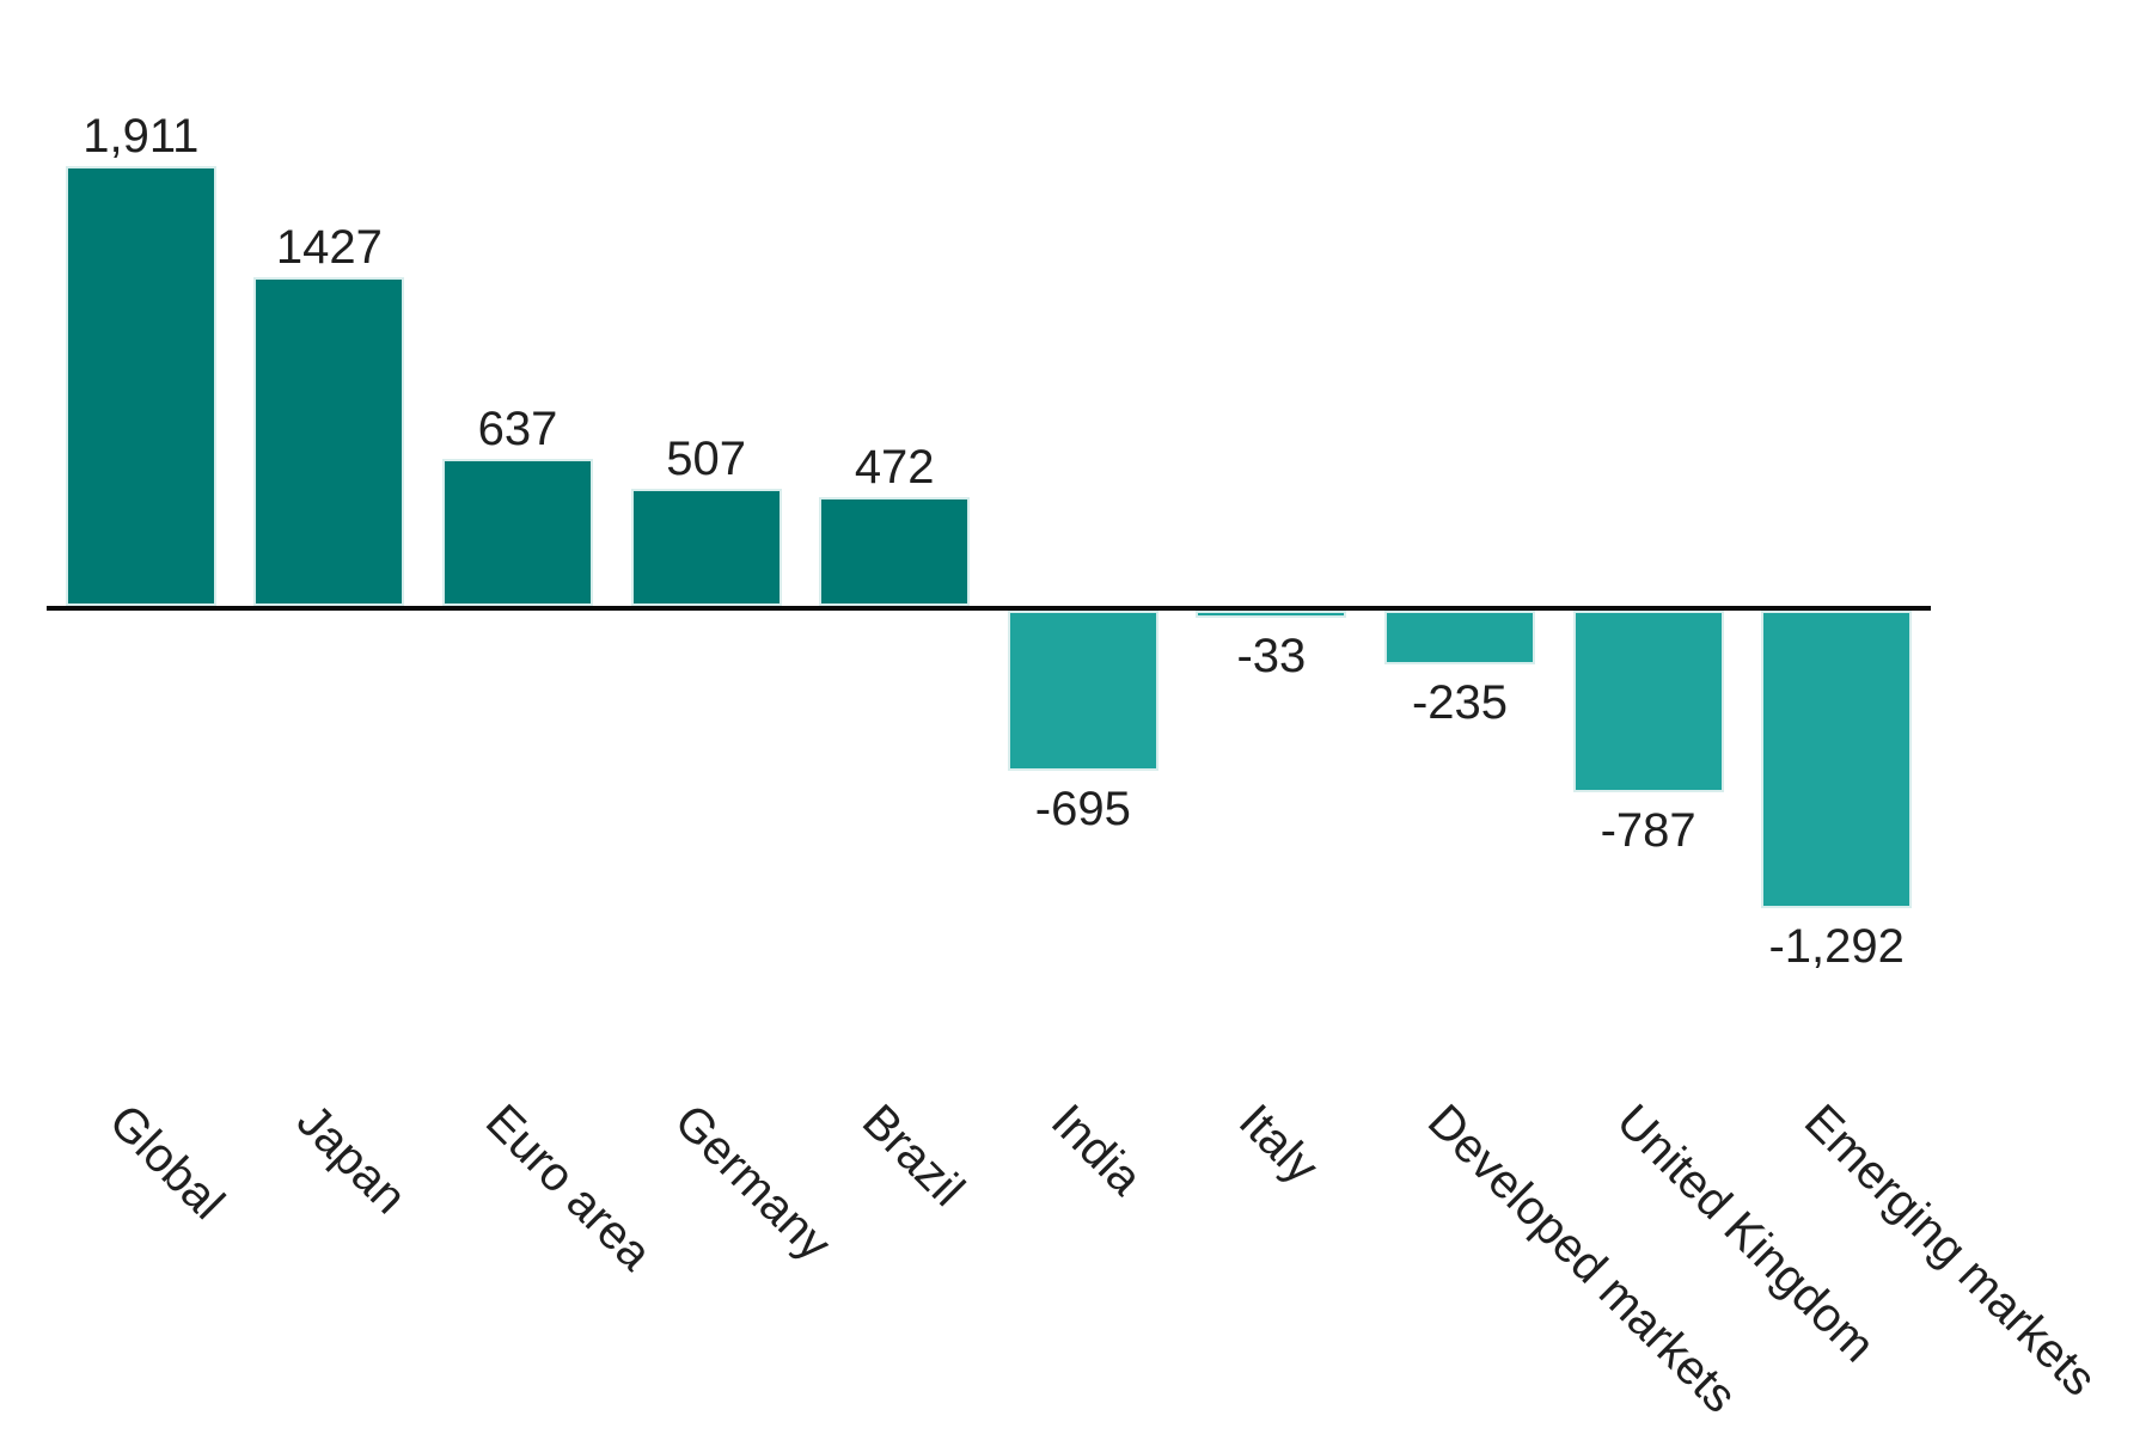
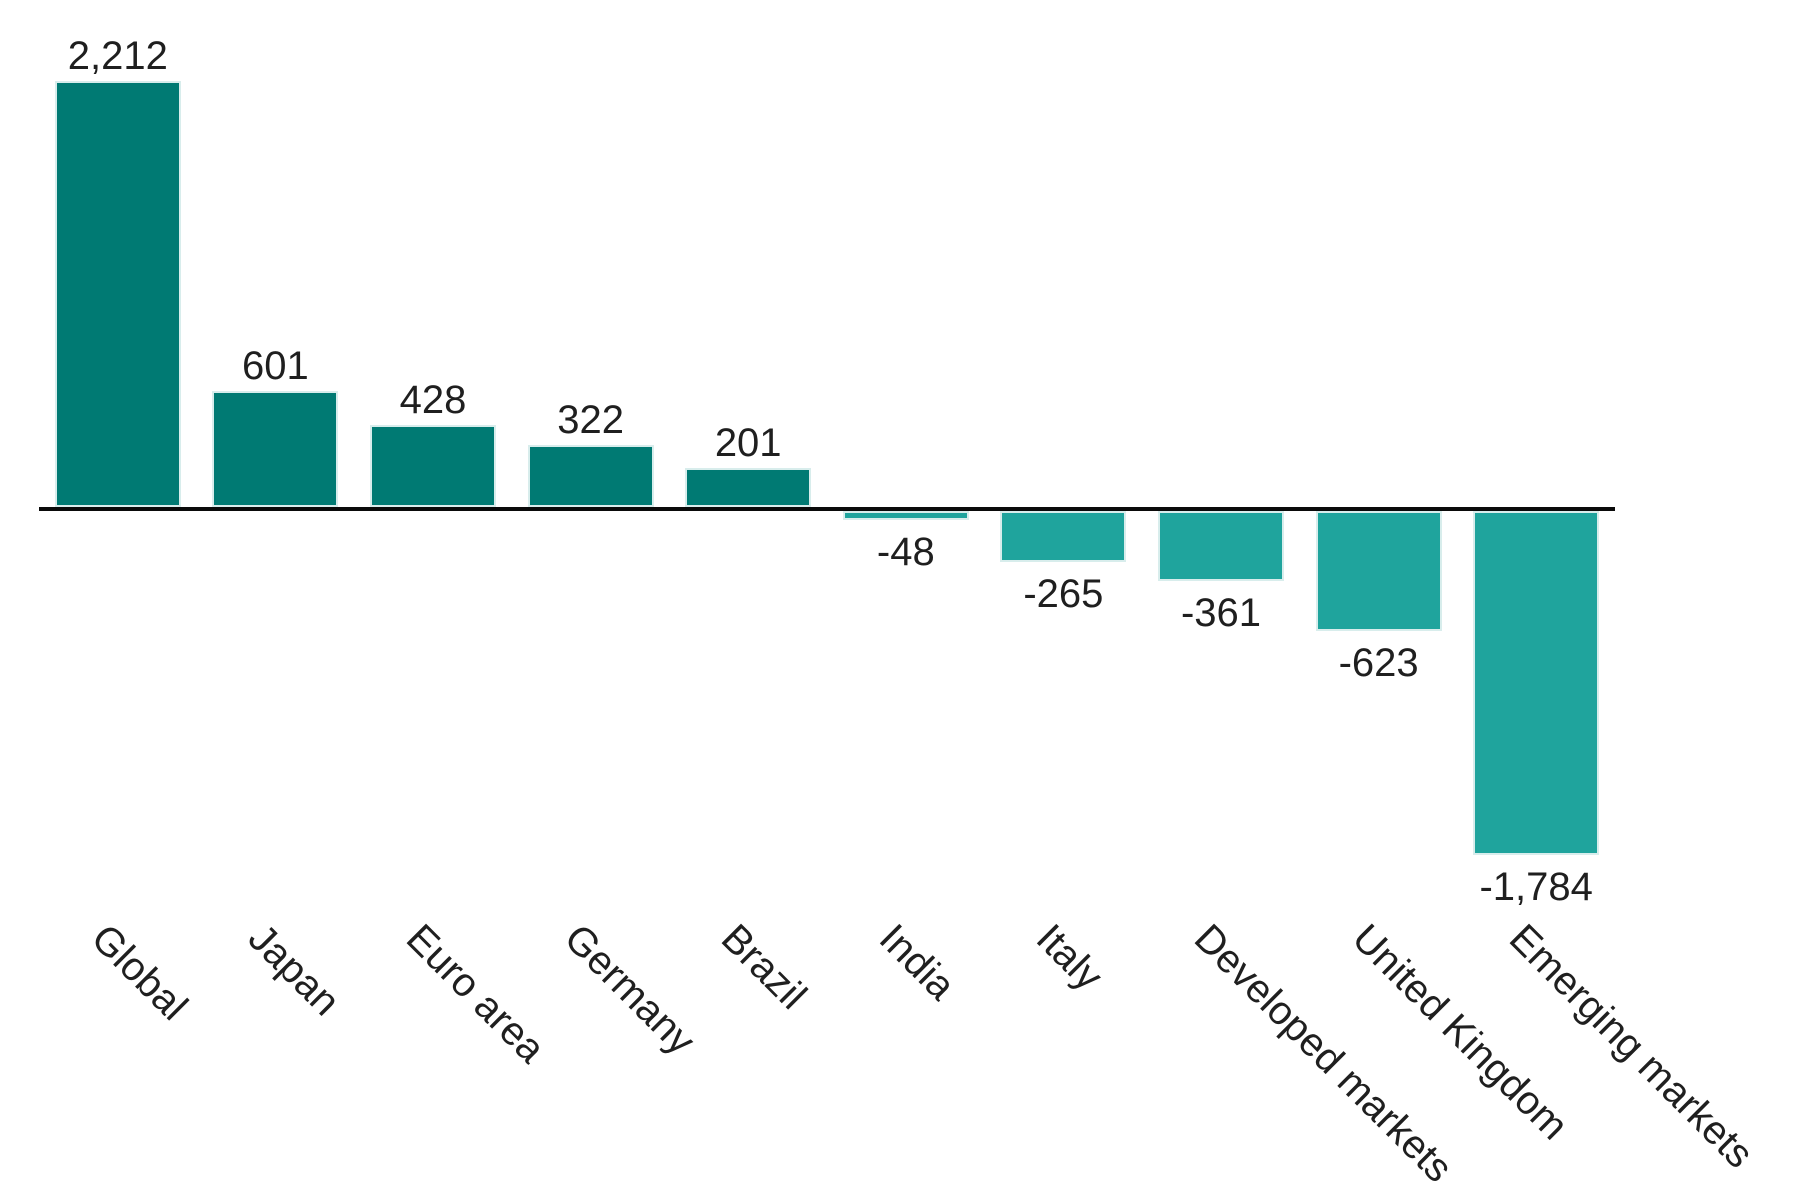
Global: 1,911 -> 2,212
Japan: 1427 -> 601
Euro area: 637 -> 428
Germany: 507 -> 322
Brazil: 472 -> 201
India: -695 -> -48
Italy: -33 -> -265
Developed markets: -235 -> -361
United Kingdom: -787 -> -623
Emerging markets: -1,292 -> -1,784
